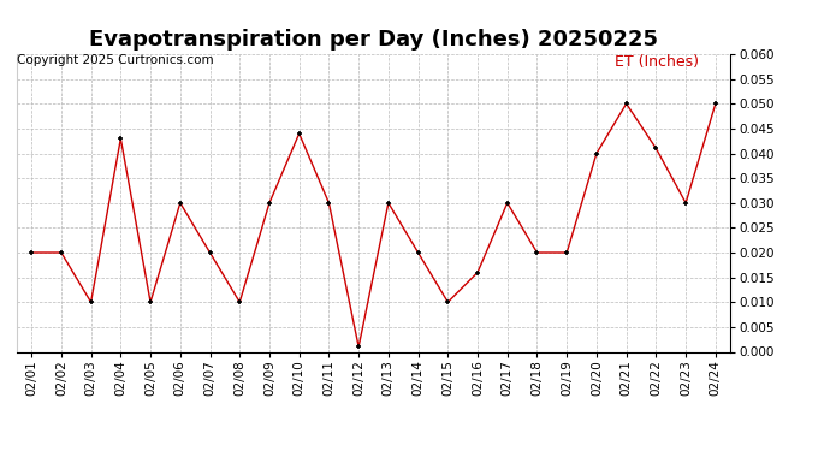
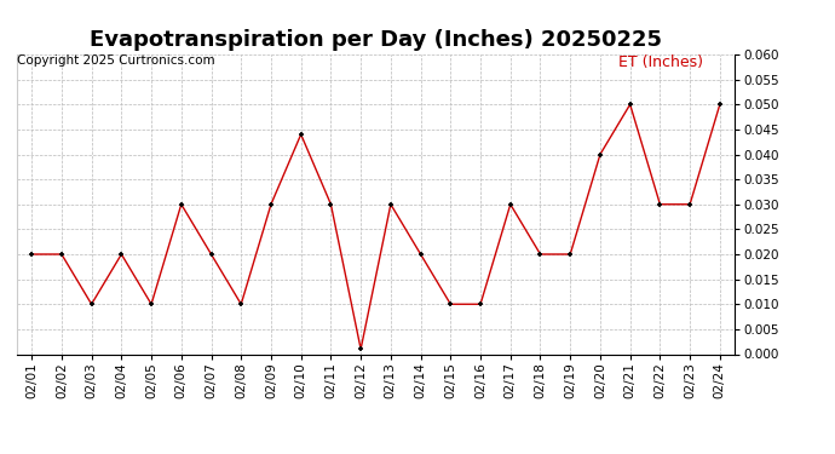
02/04: 0.043 -> 0.020
02/16: 0.016 -> 0.010
02/22: 0.041 -> 0.030
